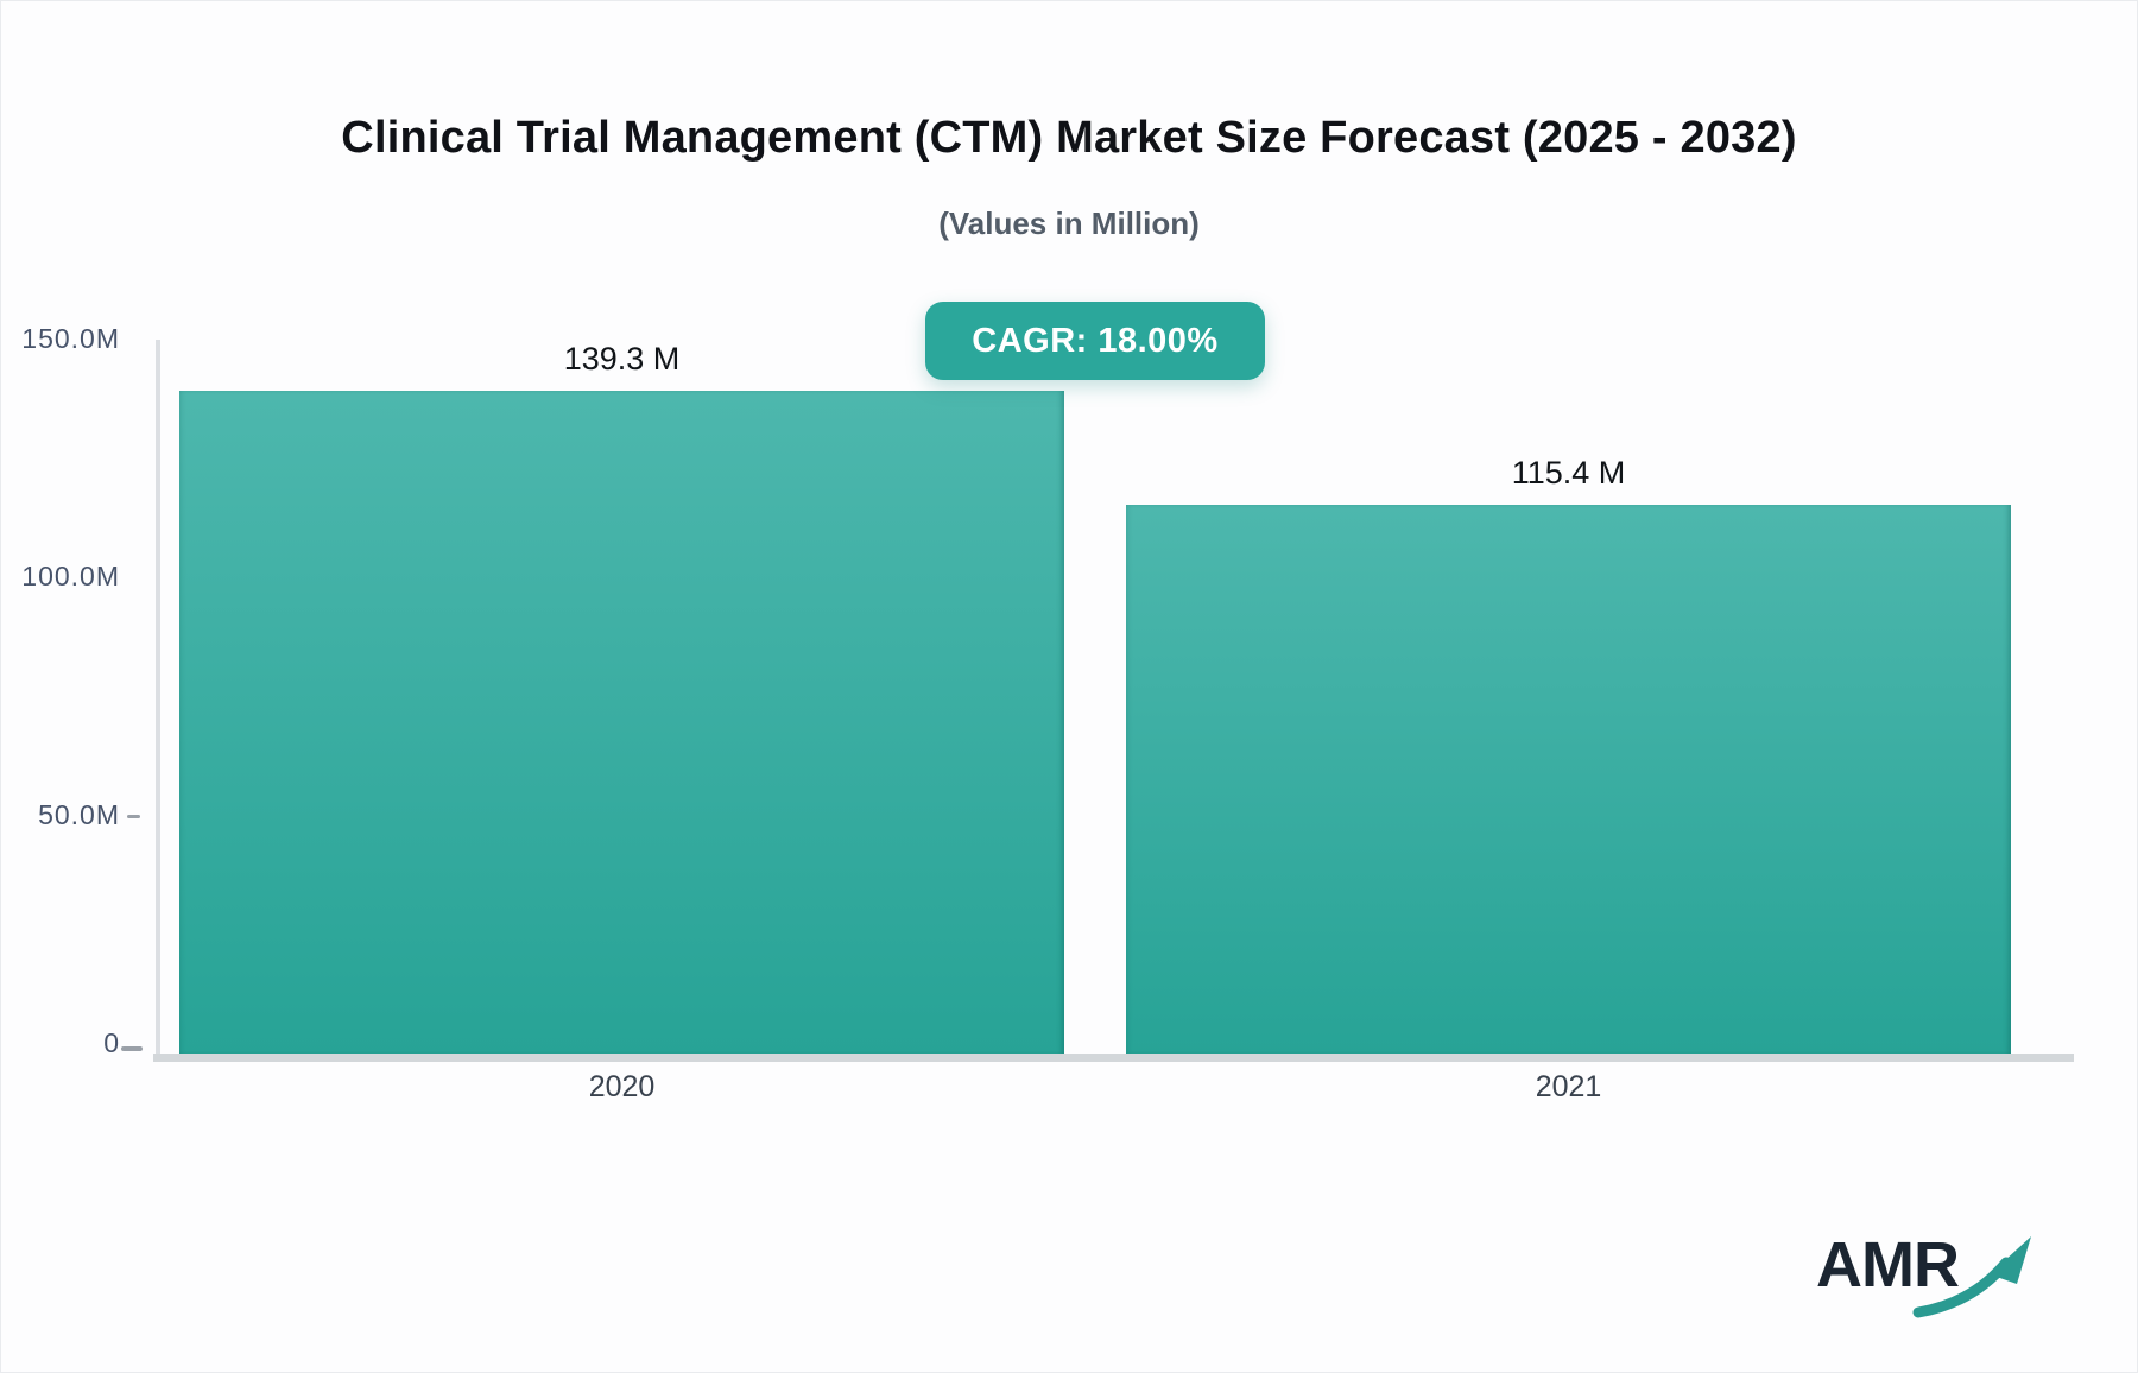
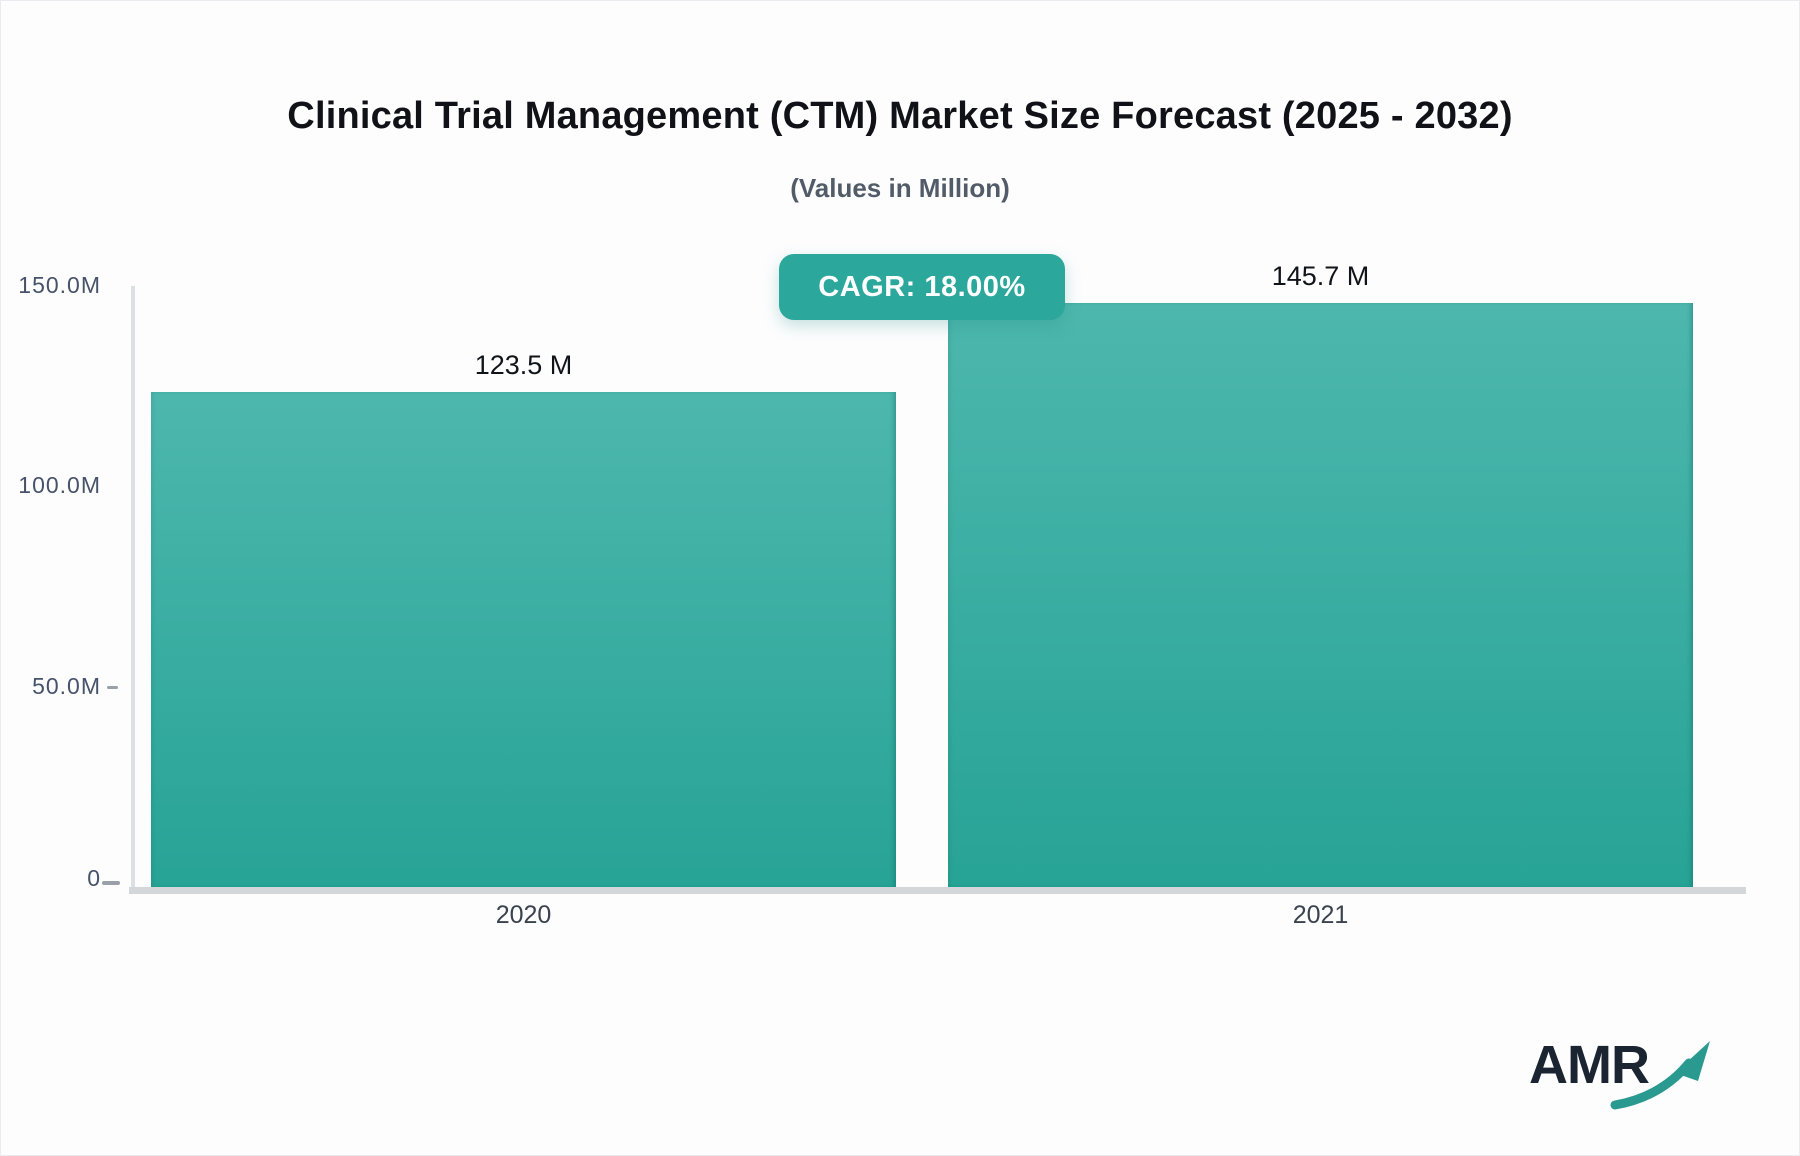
2020: 139.3 -> 123.5
2021: 115.4 -> 145.7
